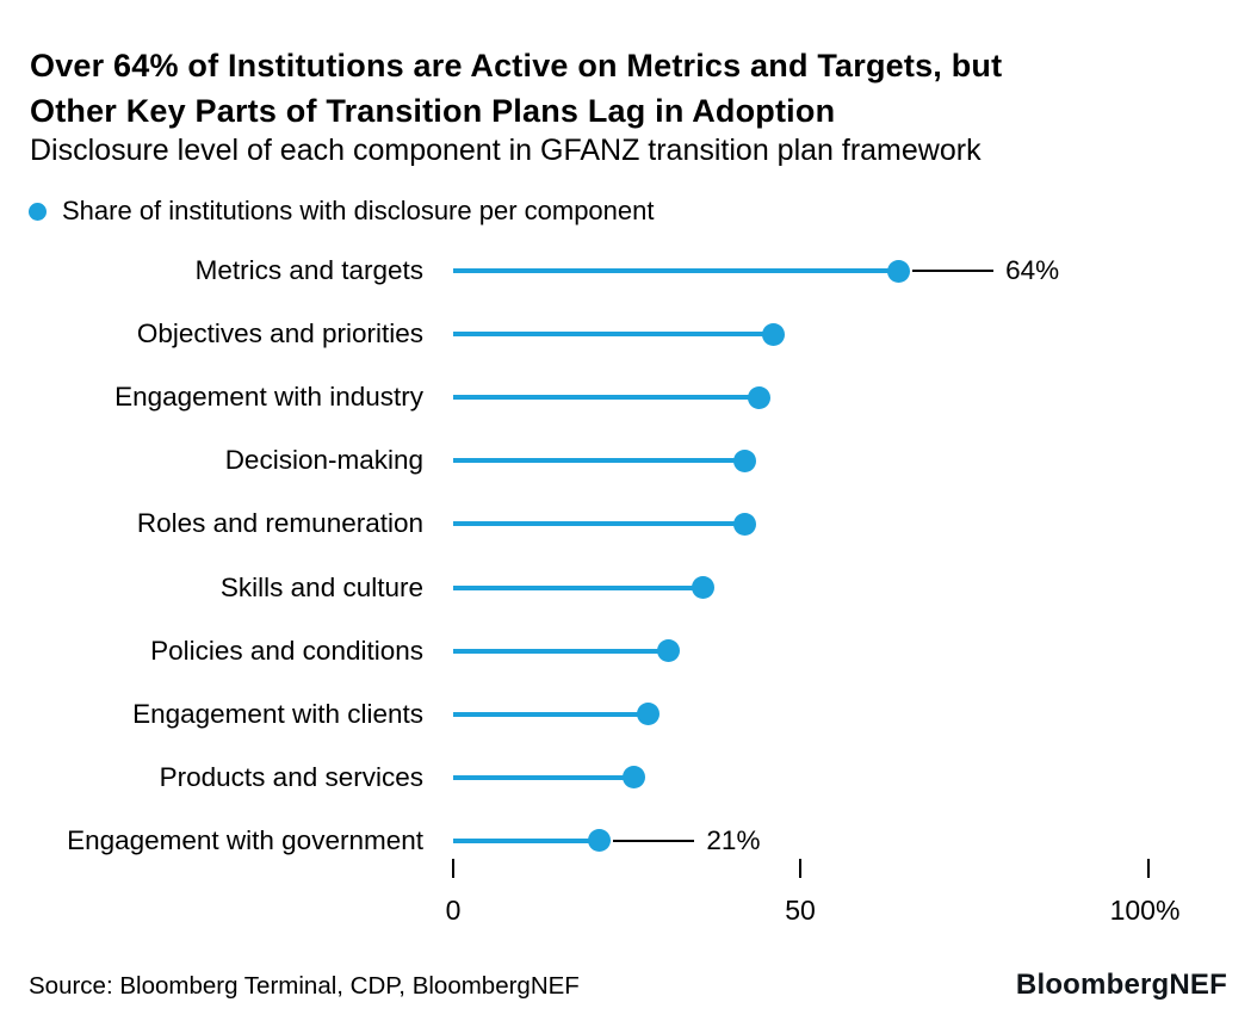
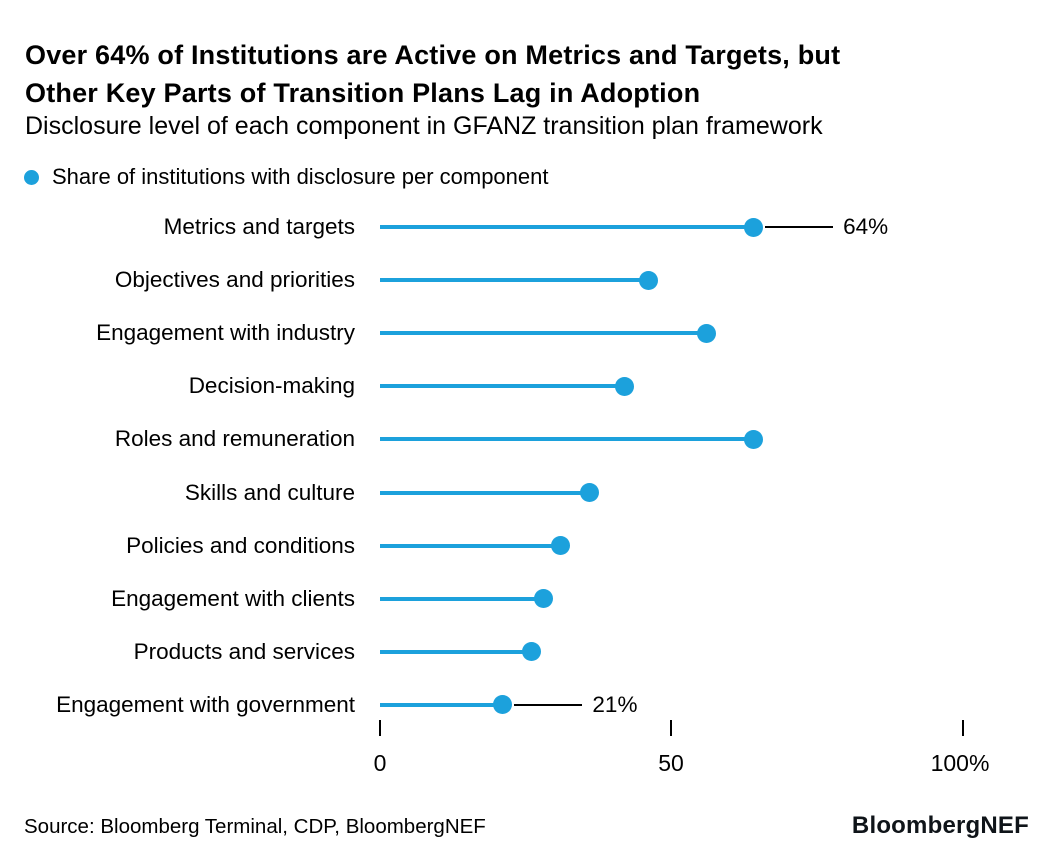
Engagement with industry: 44% -> 56%
Roles and remuneration: 42% -> 64%
